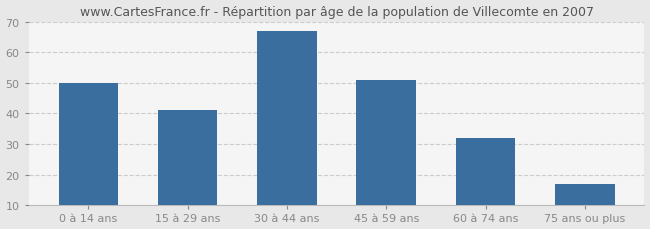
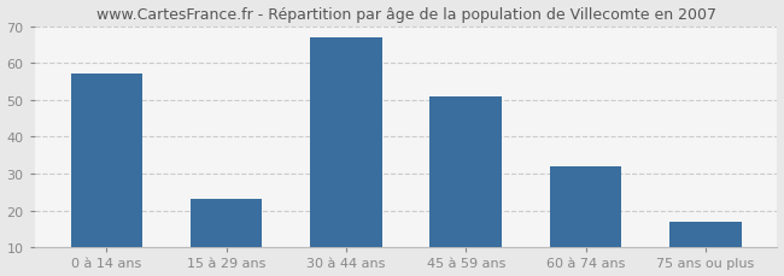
0 à 14 ans: 50 -> 57
15 à 29 ans: 41 -> 23
